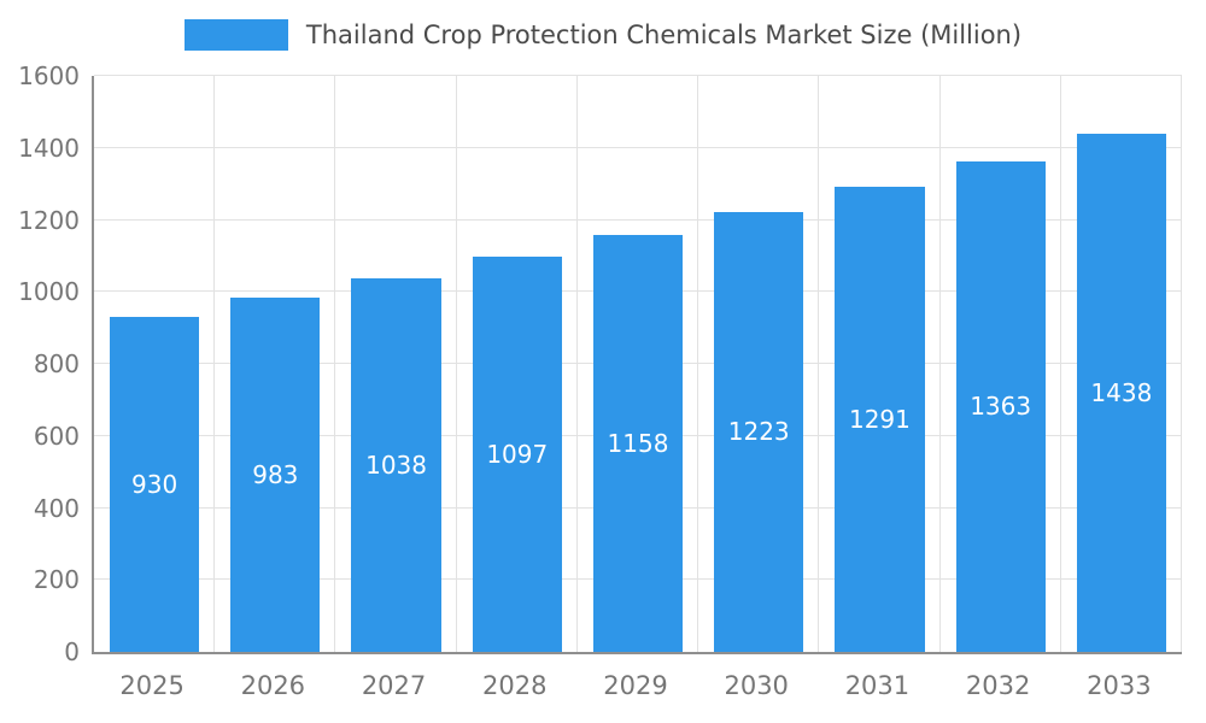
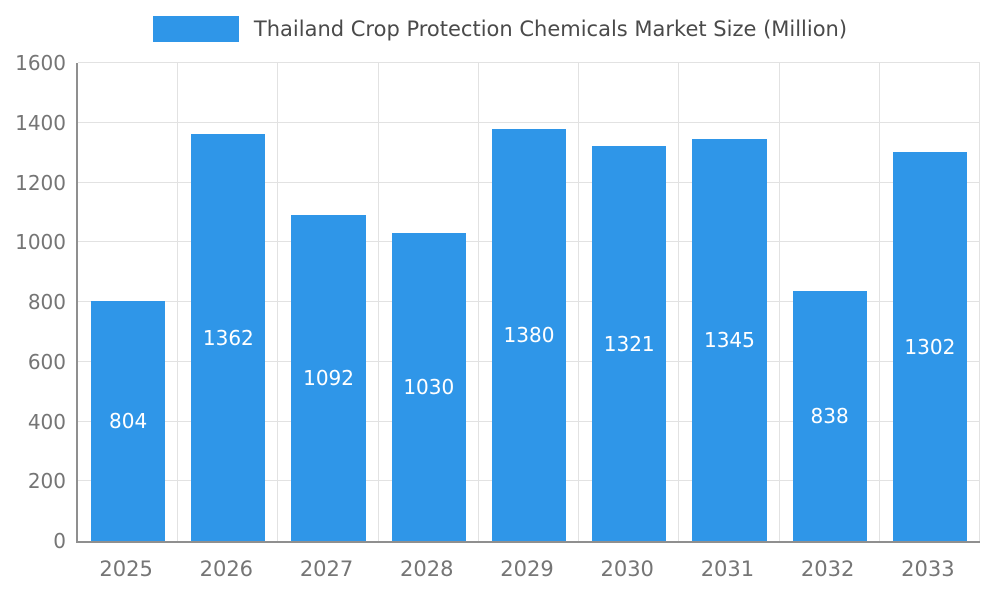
2025: 930 -> 804
2026: 983 -> 1362
2027: 1038 -> 1092
2028: 1097 -> 1030
2029: 1158 -> 1380
2030: 1223 -> 1321
2031: 1291 -> 1345
2032: 1363 -> 838
2033: 1438 -> 1302
